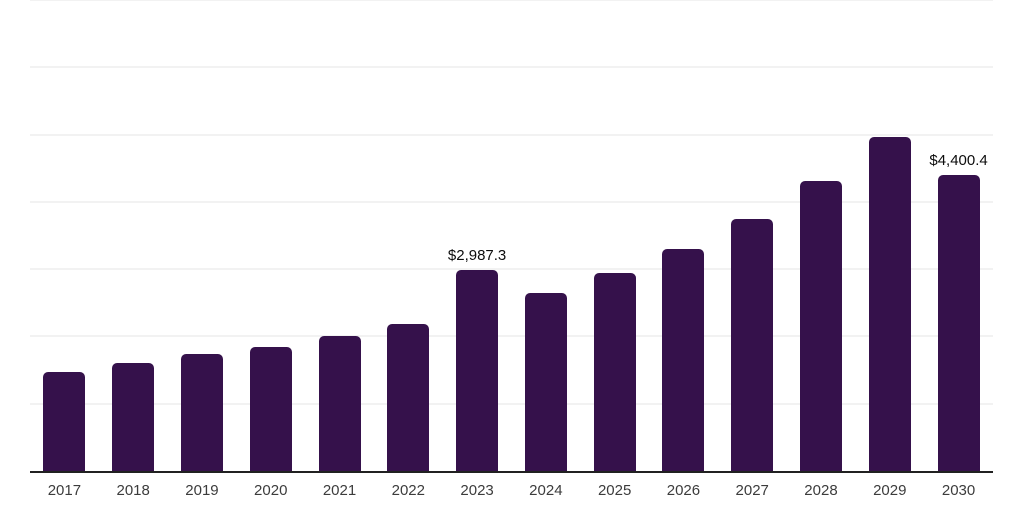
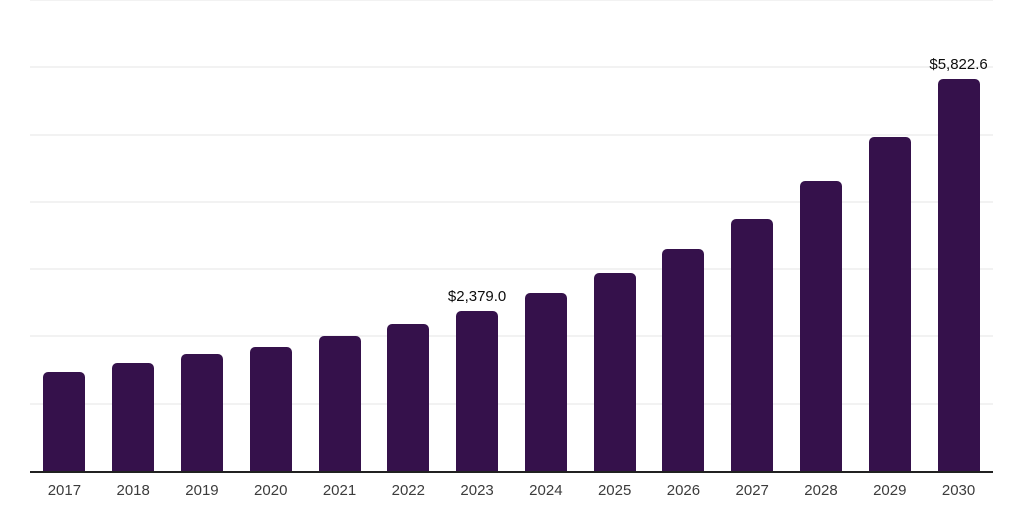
2023: $2,987.3 -> $2,379.0
2030: $4,400.4 -> $5,822.6
